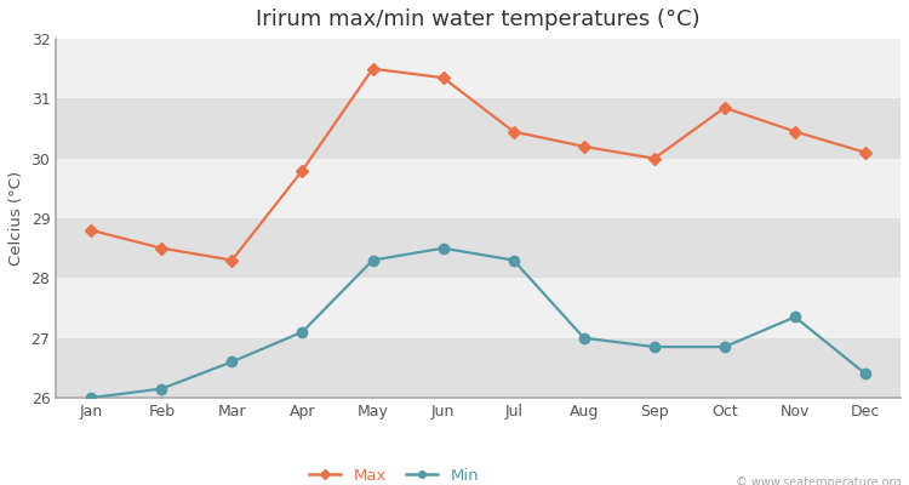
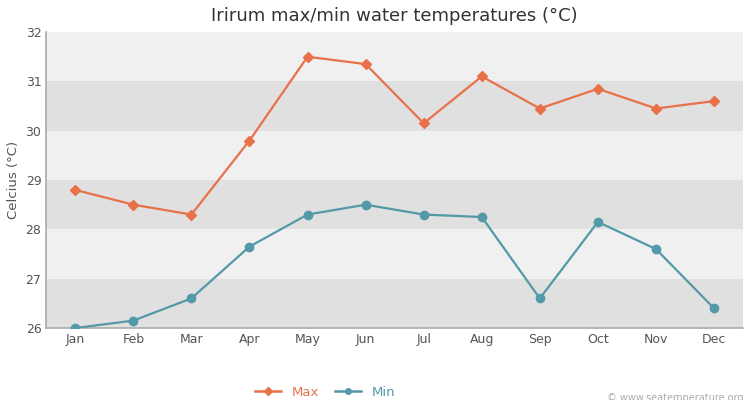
Min/Apr: 27.10 -> 27.65
Max/Jul: 30.45 -> 30.15
Max/Aug: 30.20 -> 31.10
Min/Aug: 27.00 -> 28.25
Max/Sep: 30.00 -> 30.45
Min/Sep: 26.85 -> 26.60
Min/Oct: 26.85 -> 28.15
Min/Nov: 27.35 -> 27.60
Max/Dec: 30.10 -> 30.60
